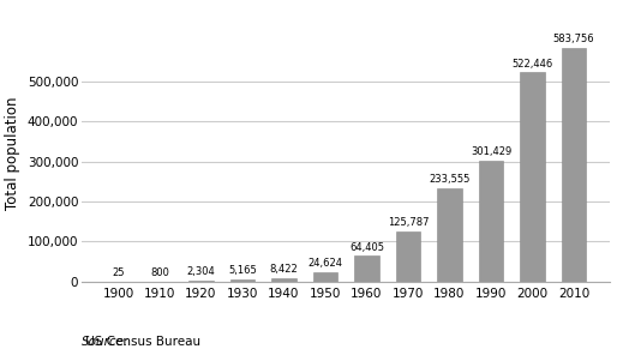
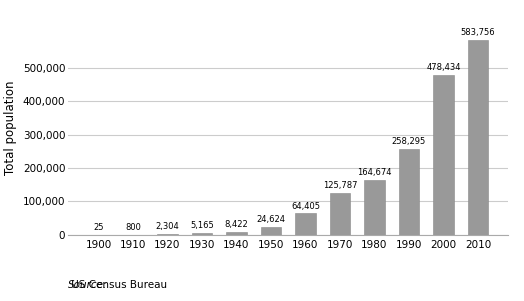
1980: 233,555 -> 164,674
1990: 301,429 -> 258,295
2000: 522,446 -> 478,434
